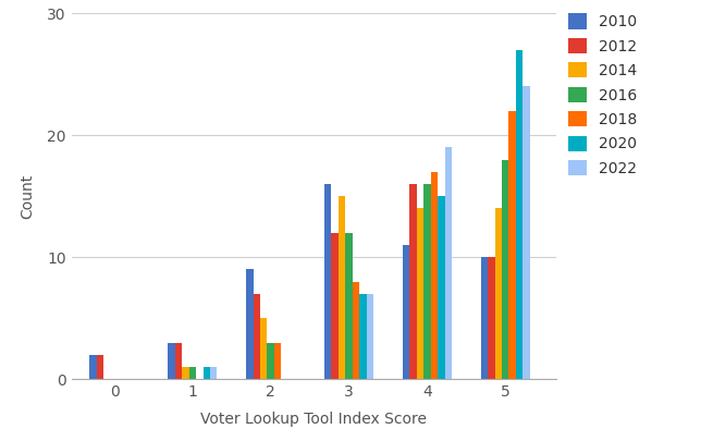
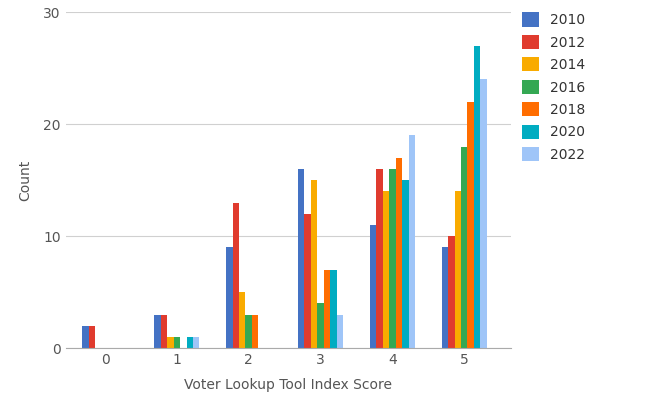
2012/2: 7 -> 13
2016/3: 12 -> 4
2018/3: 8 -> 7
2022/3: 7 -> 3
2010/5: 10 -> 9
